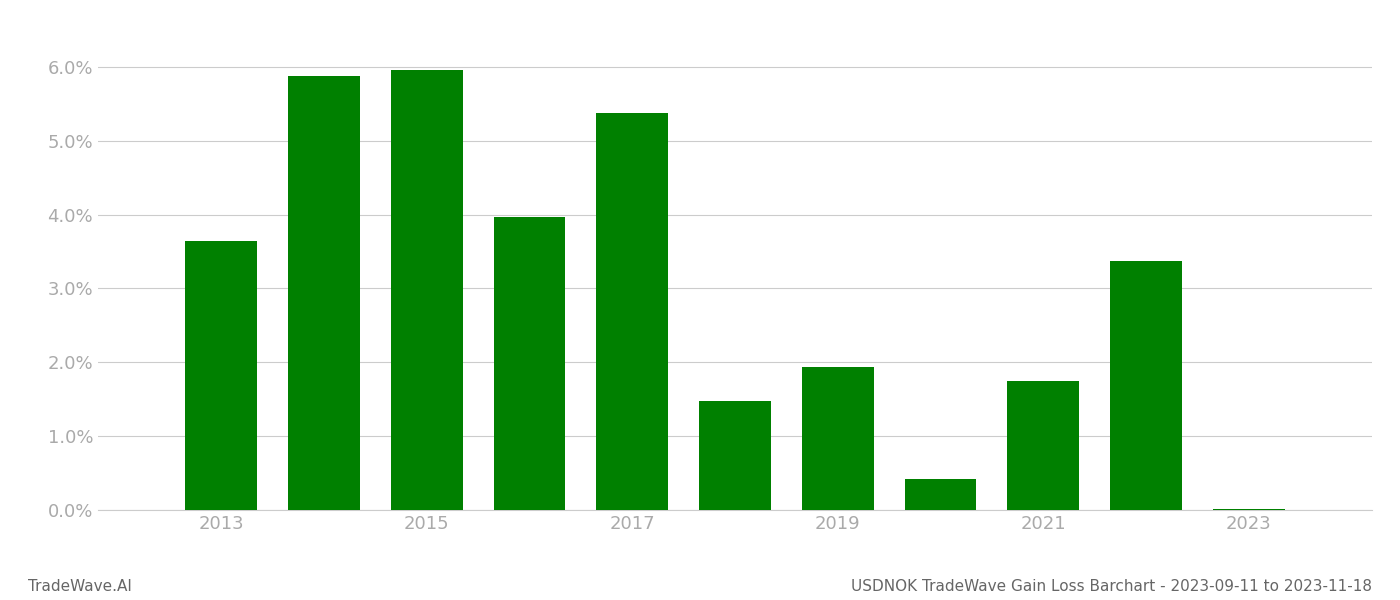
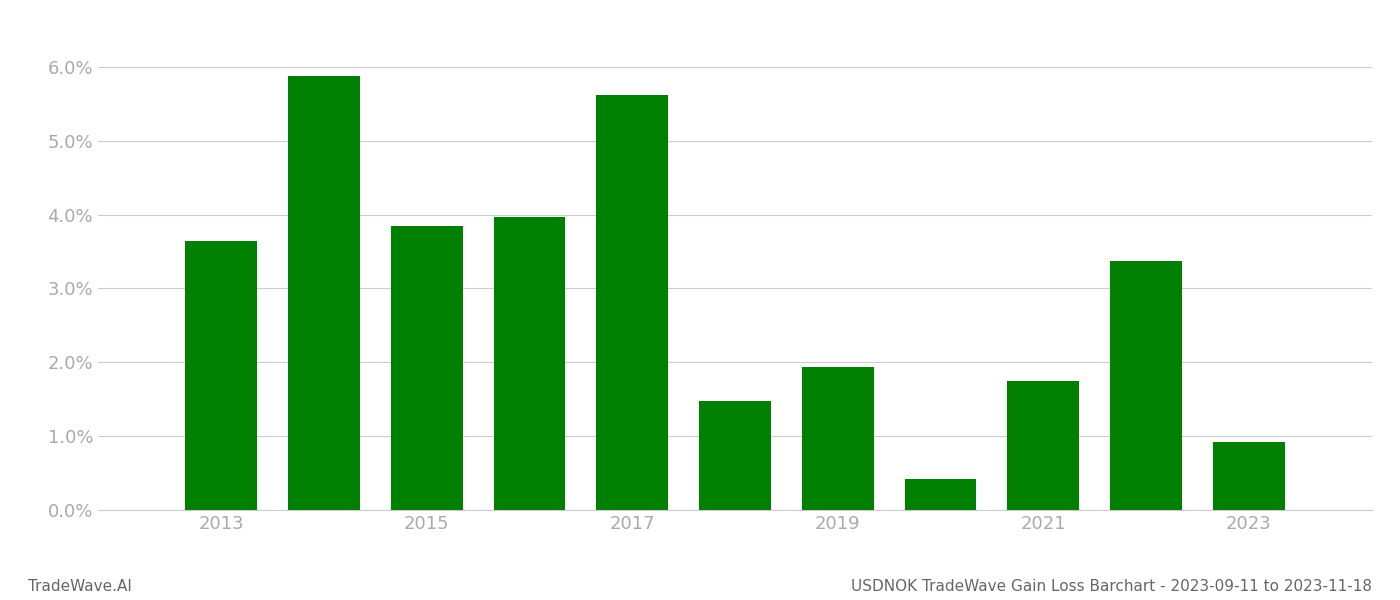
2015: 5.96% -> 3.84%
2017: 5.38% -> 5.62%
2023: 0.01% -> 0.92%
